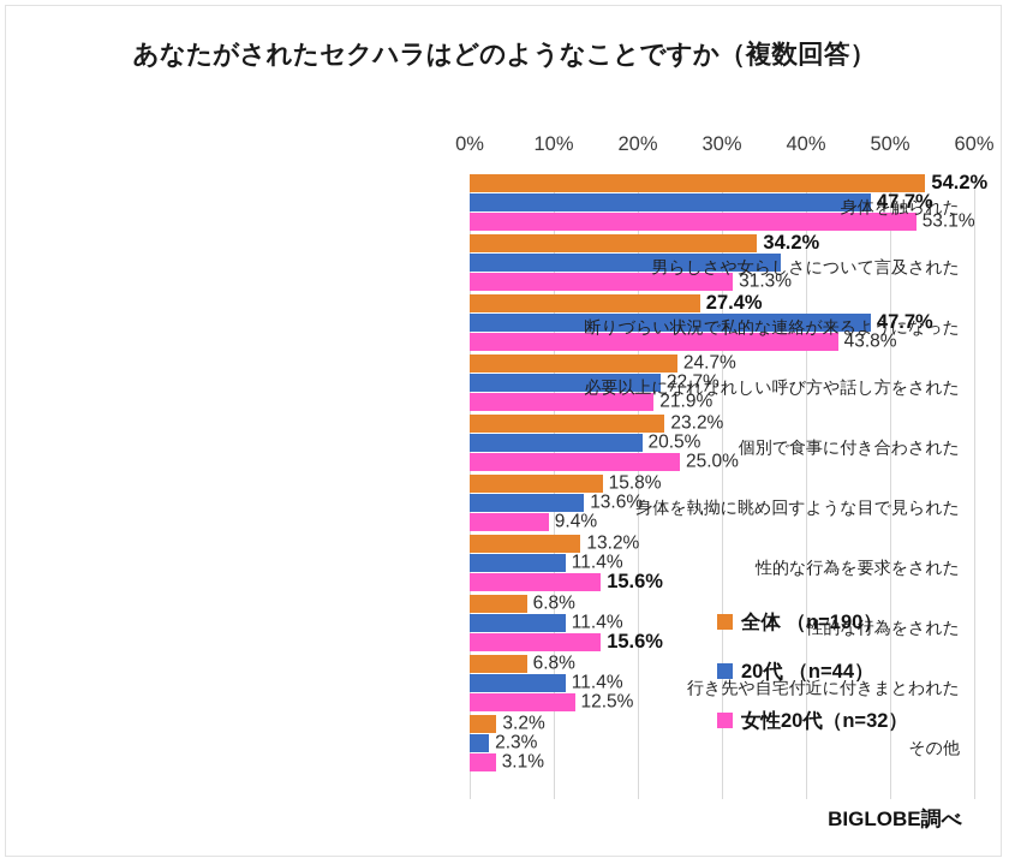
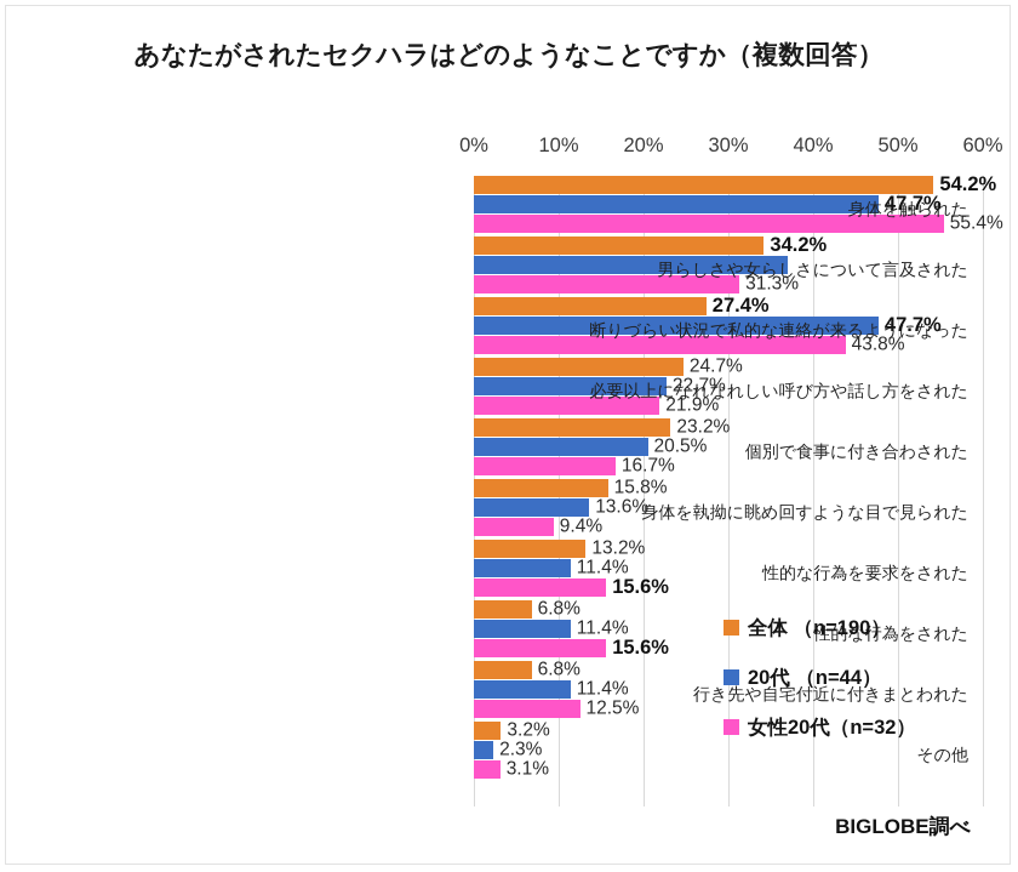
女性20代（n=32）/身体を触られた: 53.1% -> 55.4%
女性20代（n=32）/個別で食事に付き合わされた: 25.0% -> 16.7%
